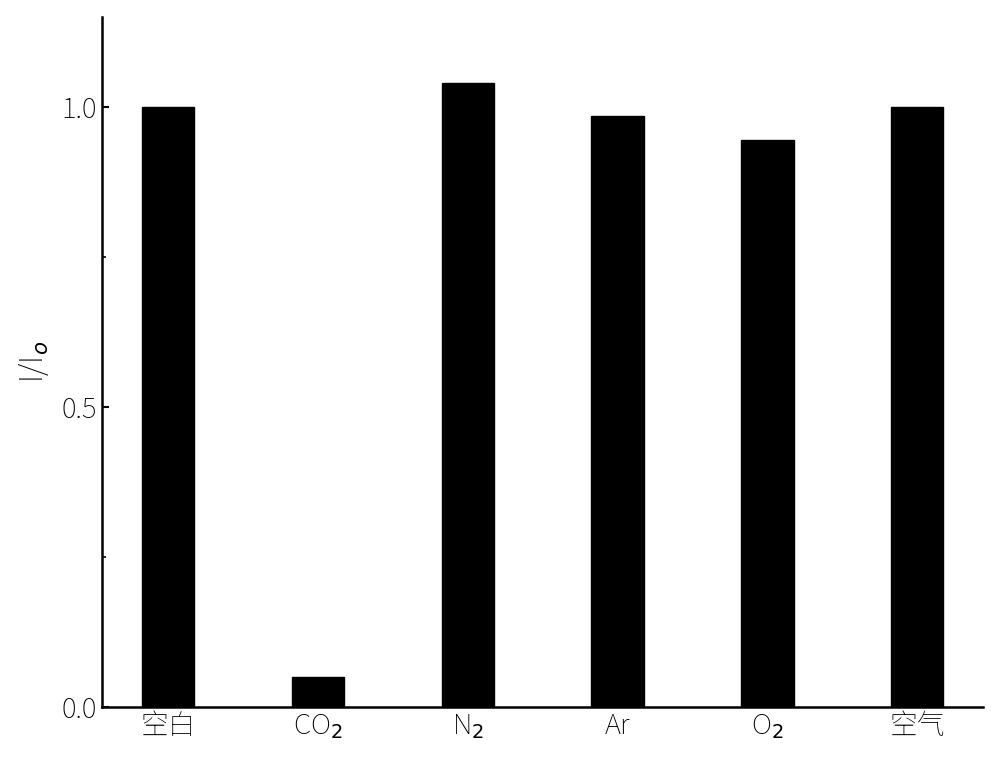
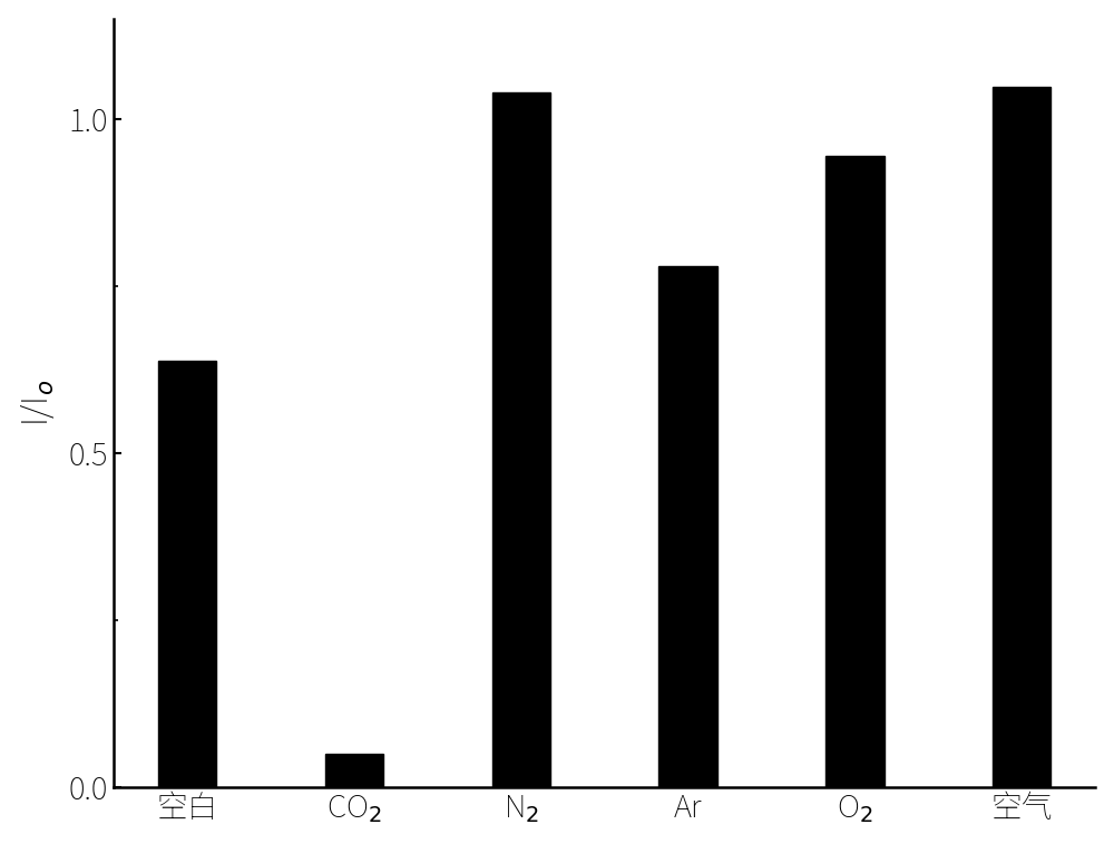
空白: 1.000 -> 0.638
Ar: 0.985 -> 0.780
空气: 1.000 -> 1.048
